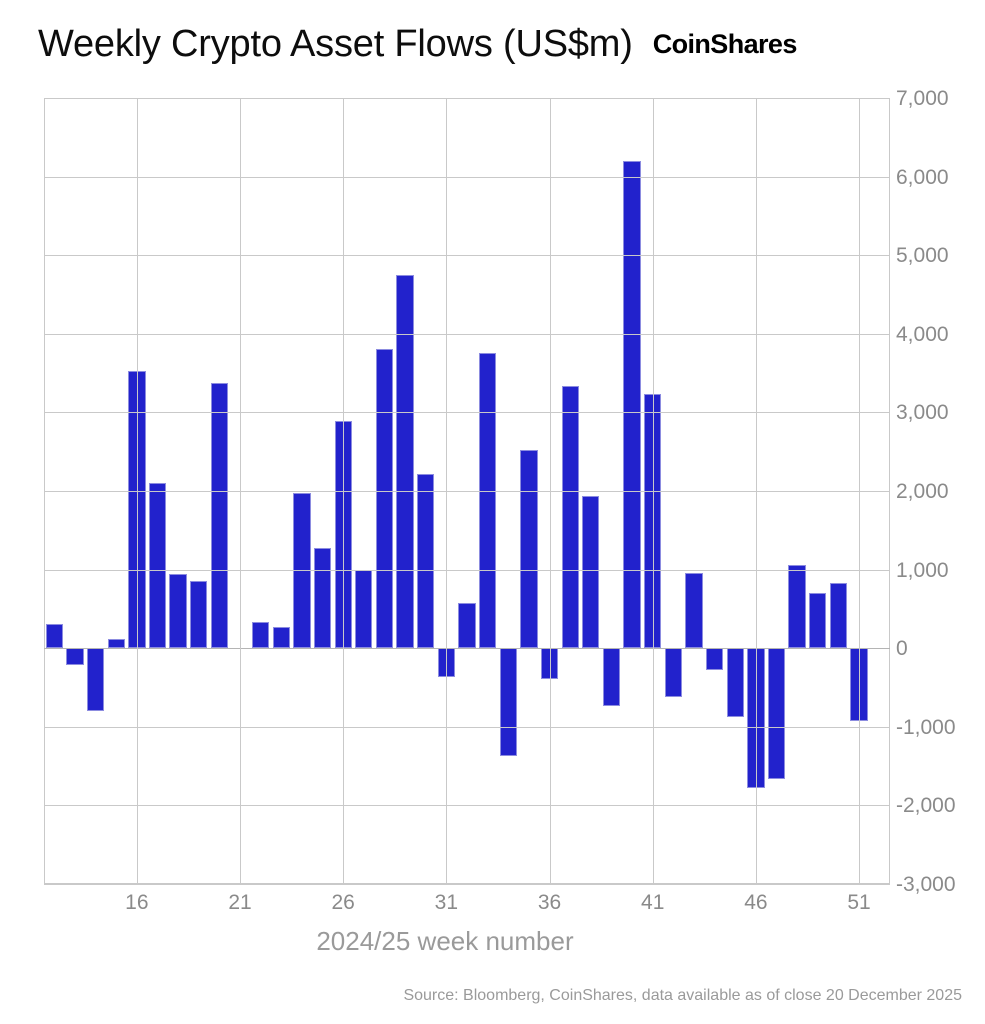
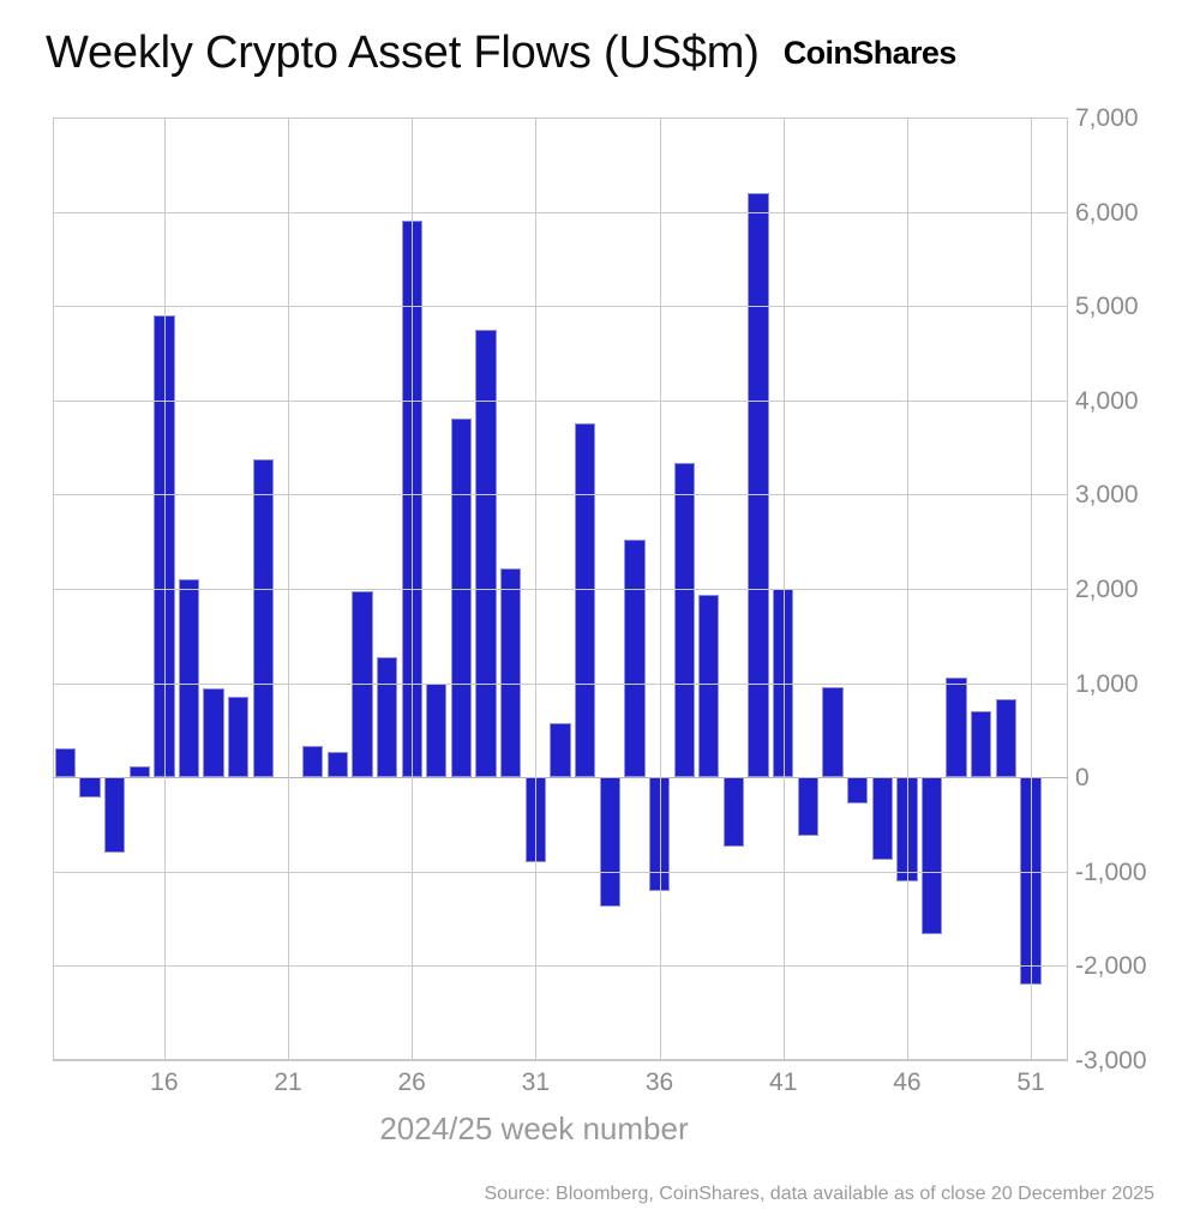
16: 3500 -> 4900
26: 2900 -> 5900
31: -400 -> -900
36: -400 -> -1200
41: 3200 -> 2000
46: -1800 -> -1100
51: -900 -> -2200
